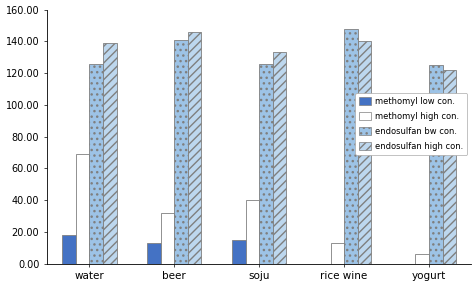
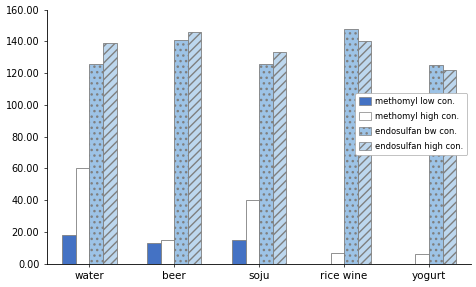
methomyl high con./water: 69 -> 60
methomyl high con./beer: 32 -> 15
methomyl high con./rice wine: 13 -> 7
